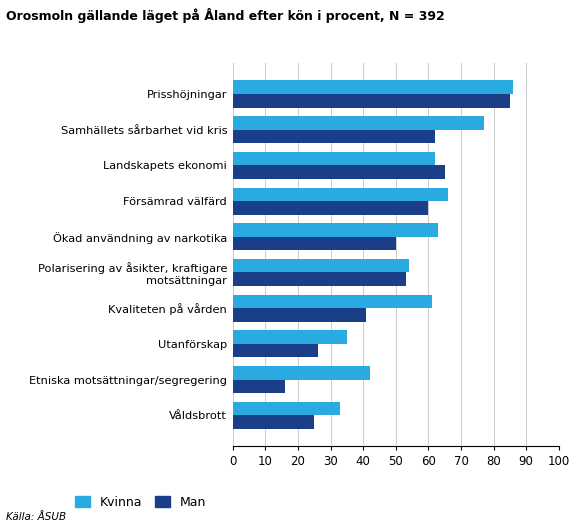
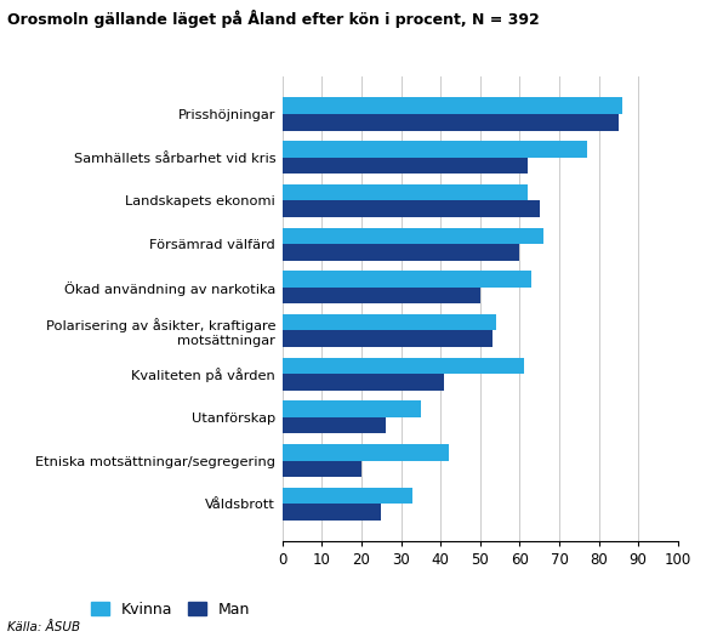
Man/Etniska motsättningar/segregering: 16 -> 20
